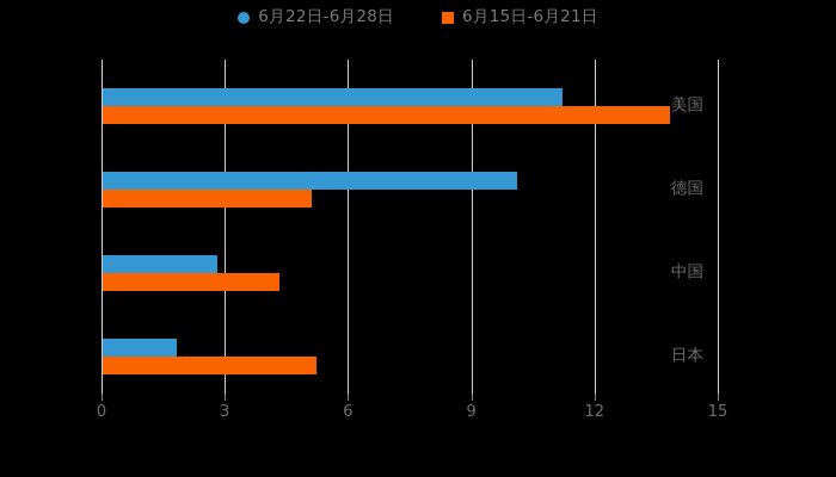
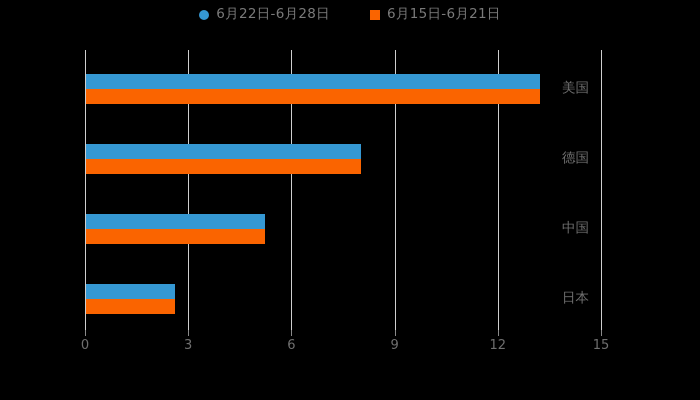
6月22日-6月28日/美国: 11.2 -> 13.2
6月15日-6月21日/美国: 13.8 -> 13.2
6月22日-6月28日/德国: 10.1 -> 8.0
6月15日-6月21日/德国: 5.1 -> 8.0
6月22日-6月28日/中国: 2.8 -> 5.2
6月15日-6月21日/中国: 4.3 -> 5.2
6月22日-6月28日/日本: 1.8 -> 2.6
6月15日-6月21日/日本: 5.2 -> 2.6
